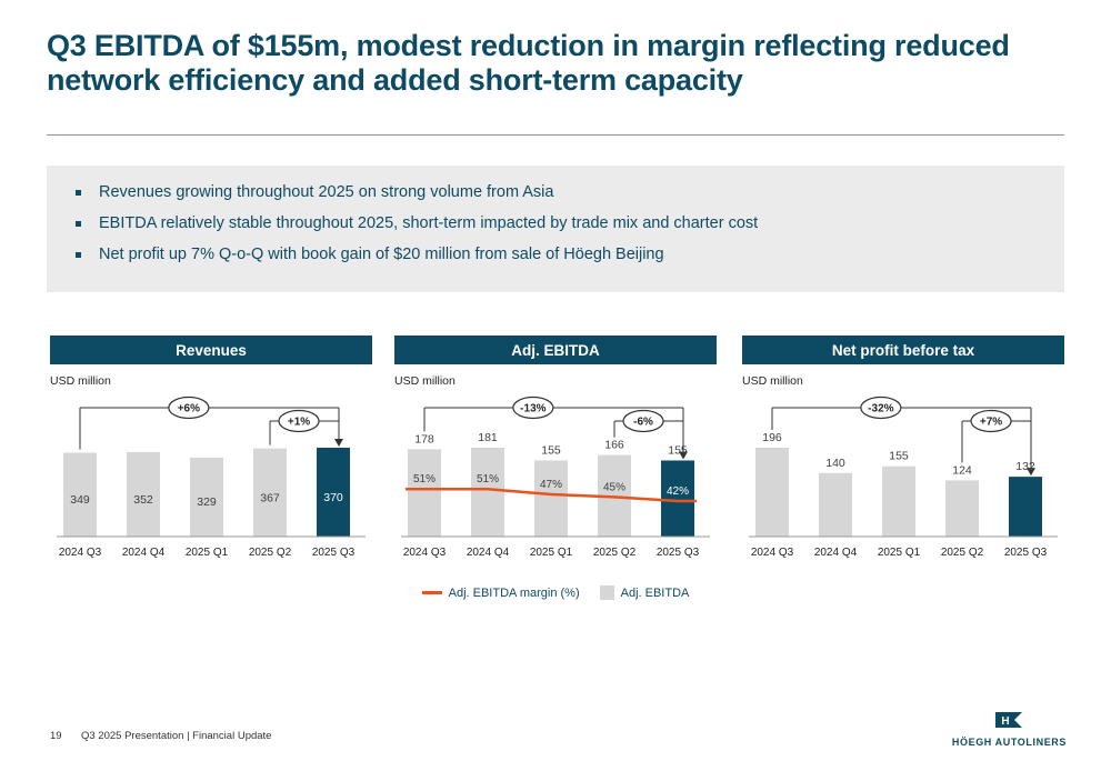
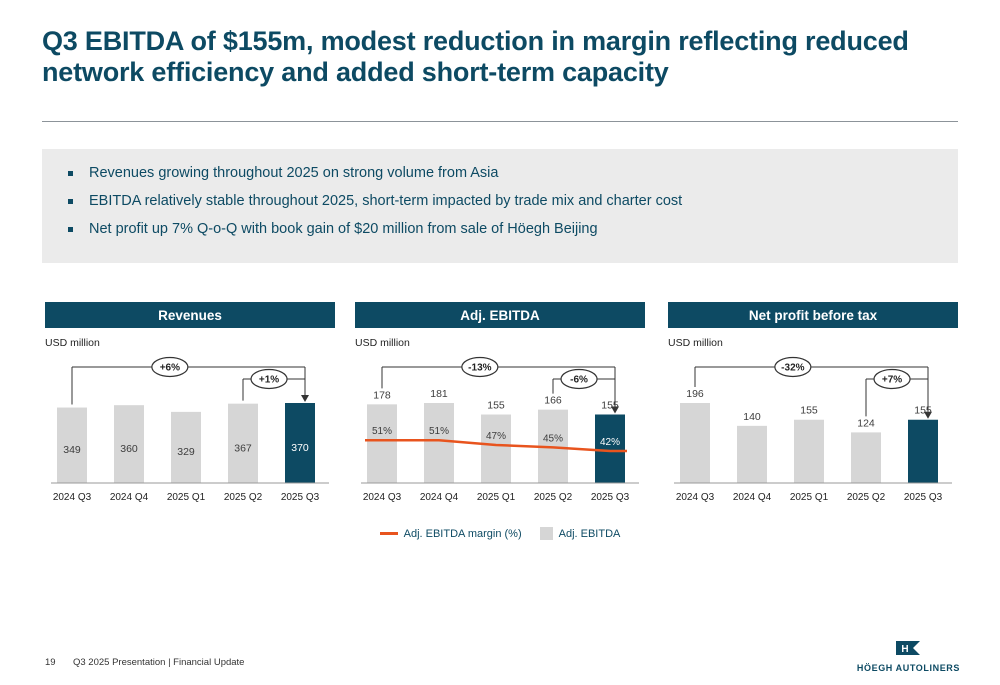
Revenues/2024 Q4: 352 -> 360
Net profit before tax/2025 Q3: 132 -> 155
